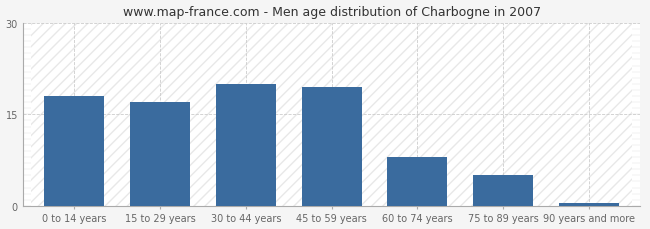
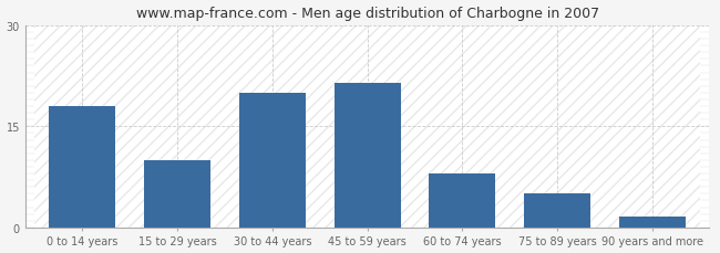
15 to 29 years: 17.0 -> 10.0
45 to 59 years: 19.5 -> 21.4
90 years and more: 0.4 -> 1.6
